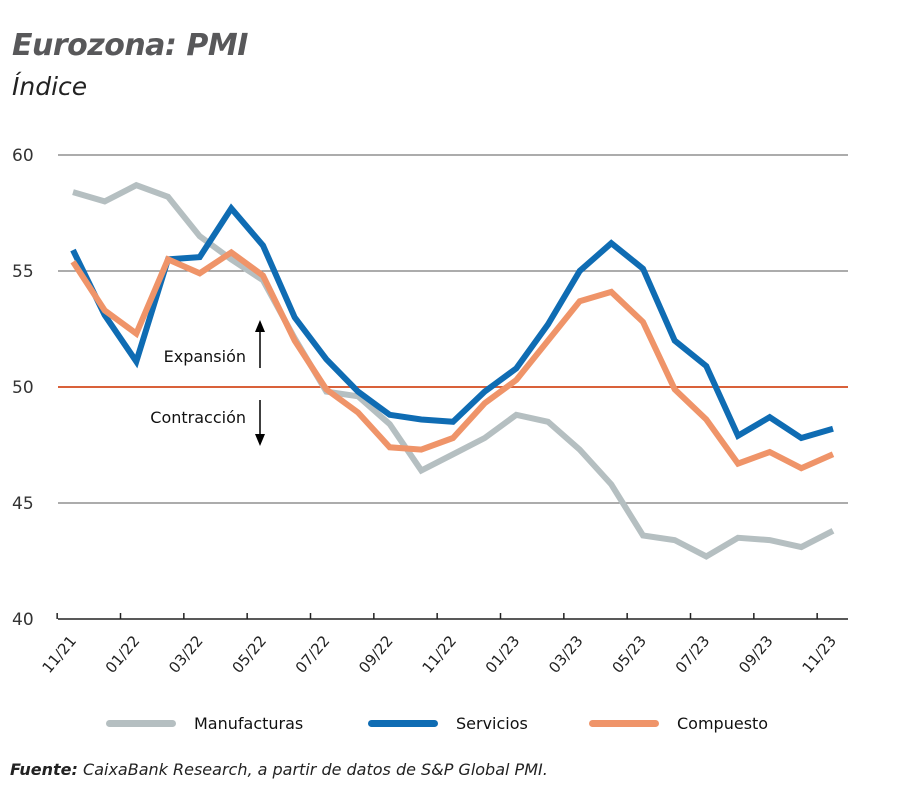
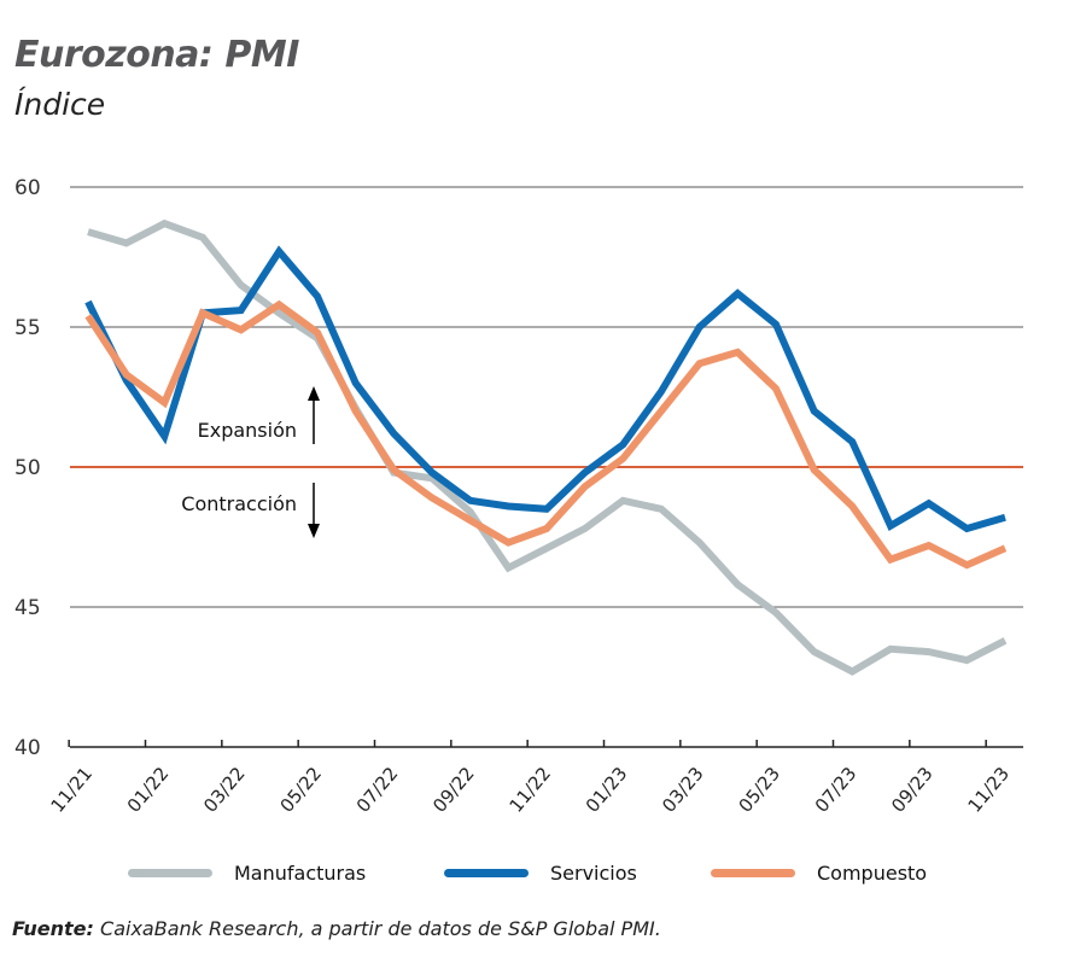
Compuesto/09/22: 47.4 -> 48.1
Manufacturas/05/23: 43.6 -> 44.8
